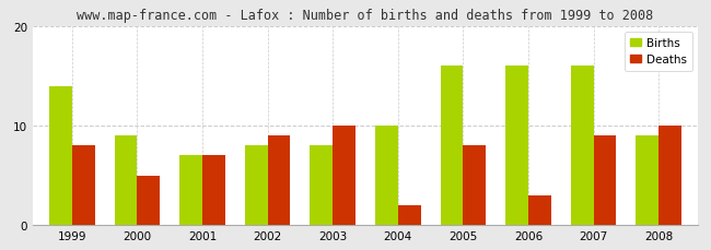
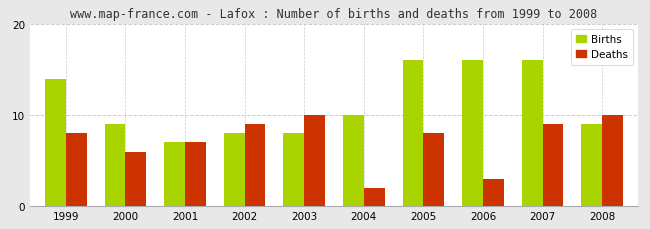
Deaths/2000: 5 -> 6
